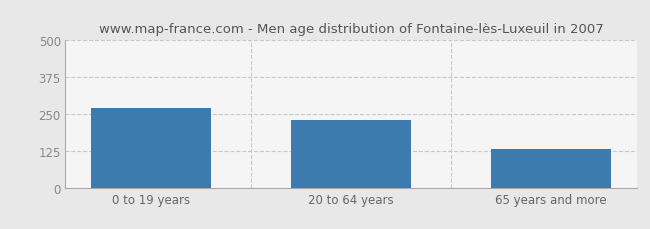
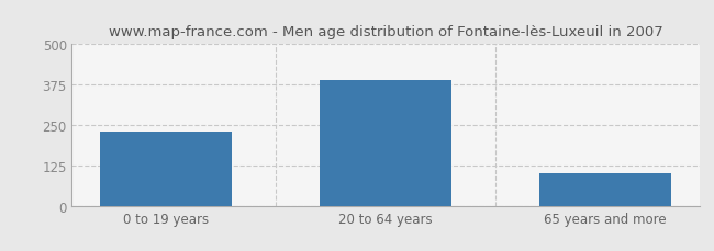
0 to 19 years: 270 -> 230
20 to 64 years: 230 -> 390
65 years and more: 130 -> 100
